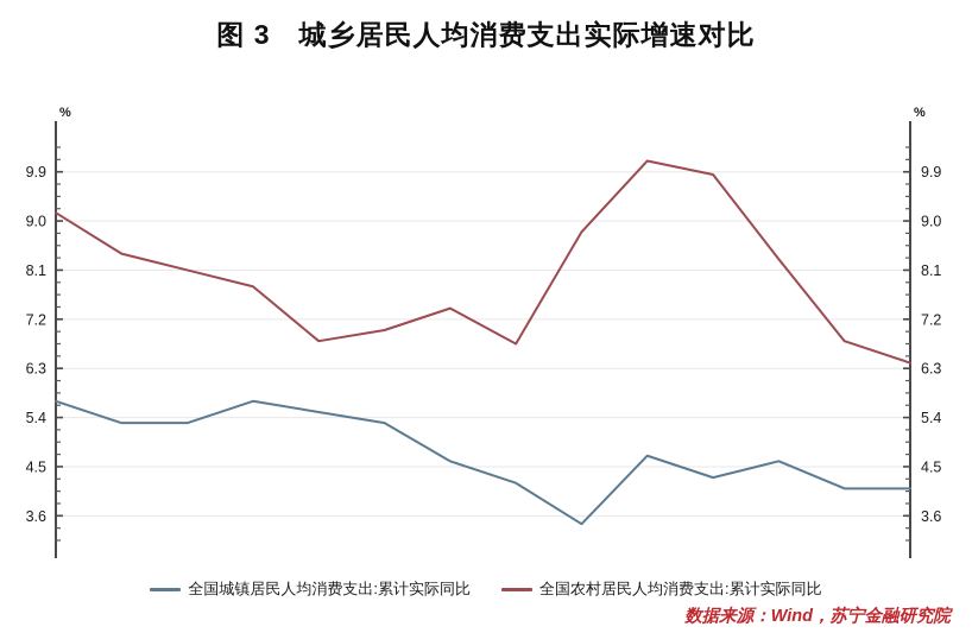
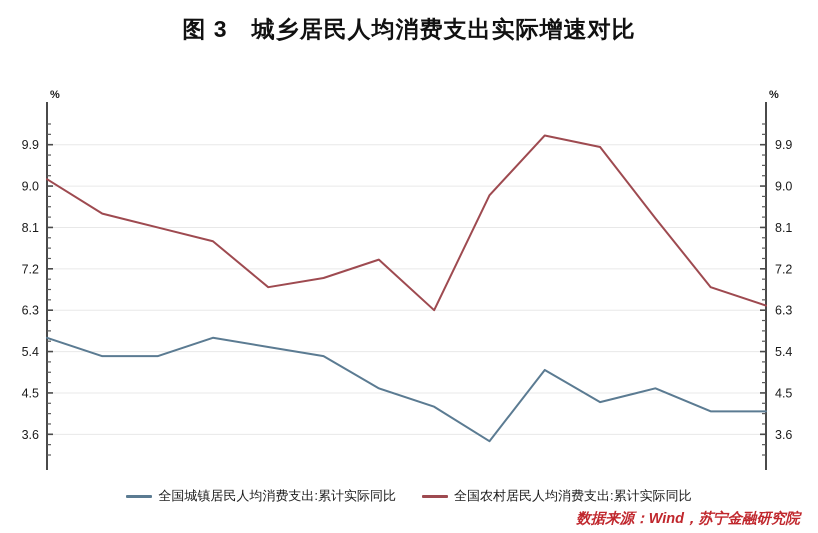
全国农村居民人均消费支出:累计实际同比/2017-12: 6.8 -> 6.3
全国城镇居民人均消费支出:累计实际同比/2018-06: 4.7 -> 5.0
